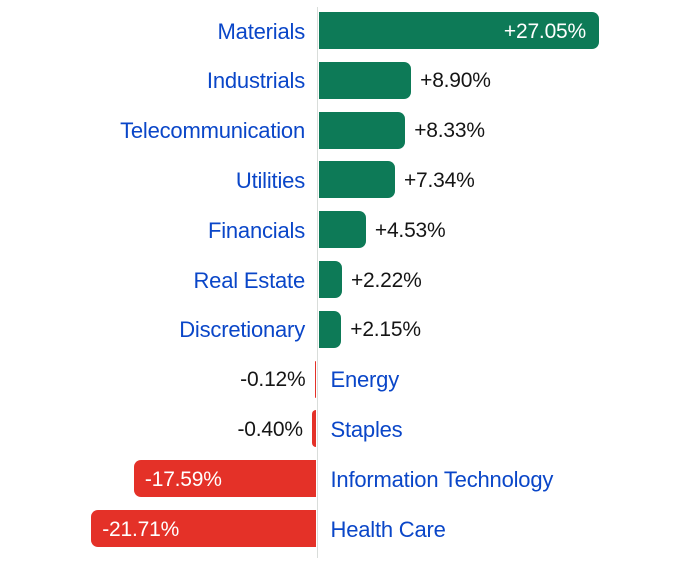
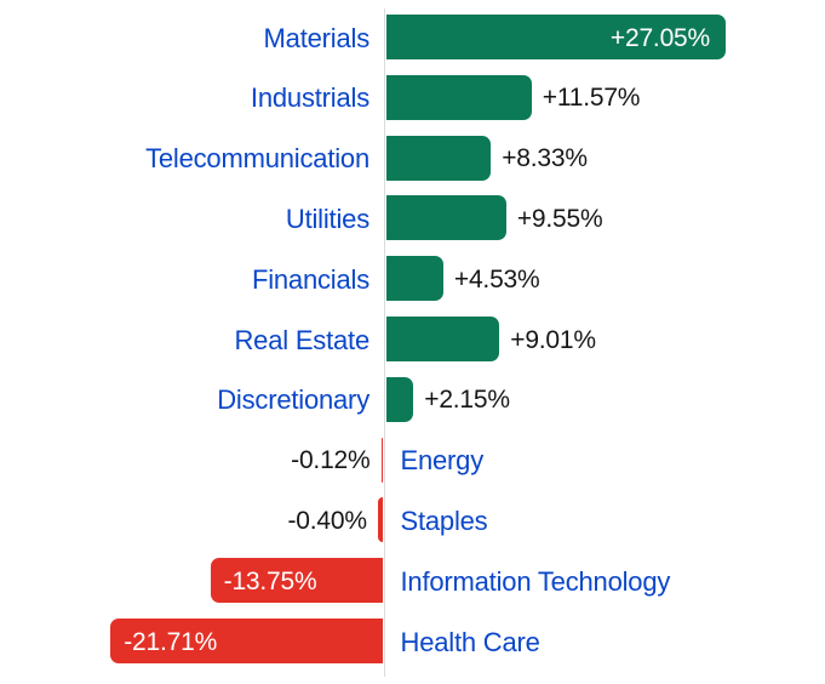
Industrials: +8.90% -> +11.57%
Utilities: +7.34% -> +9.55%
Real Estate: +2.22% -> +9.01%
Information Technology: -17.59% -> -13.75%
